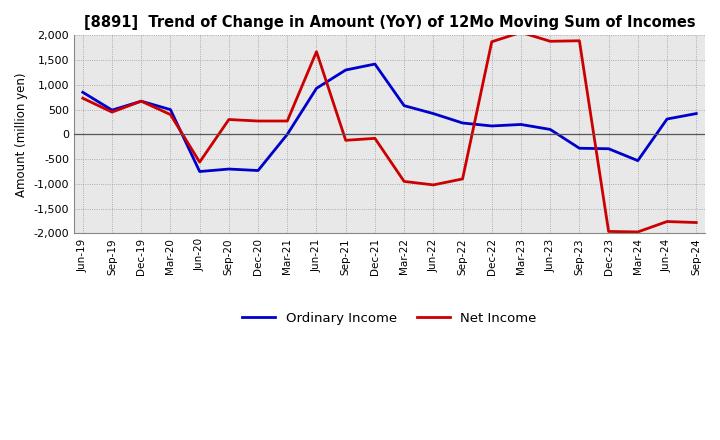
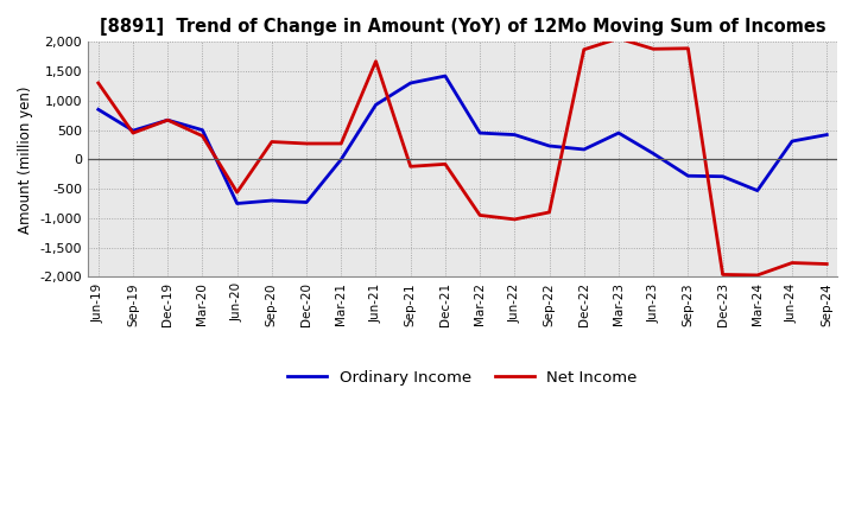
Net Income/Jun-19: 730 -> 1,300
Ordinary Income/Mar-22: 580 -> 450
Ordinary Income/Mar-23: 200 -> 450
